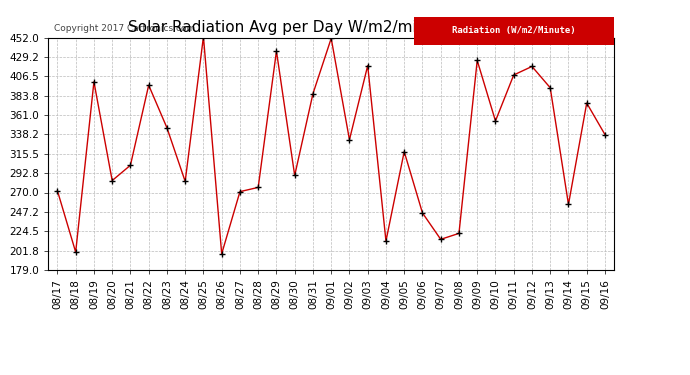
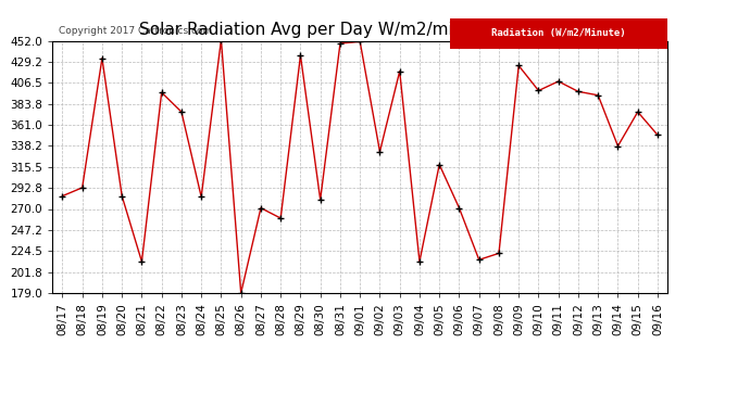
08/17: 272 -> 284
08/18: 200 -> 293
08/19: 400 -> 433
08/21: 302 -> 213
08/23: 346 -> 375
08/26: 198 -> 179
08/28: 276 -> 260
08/30: 290 -> 280
08/31: 386 -> 449
09/06: 246 -> 271
09/10: 354 -> 398
09/12: 418 -> 397
09/14: 256 -> 338
09/16: 338 -> 350
